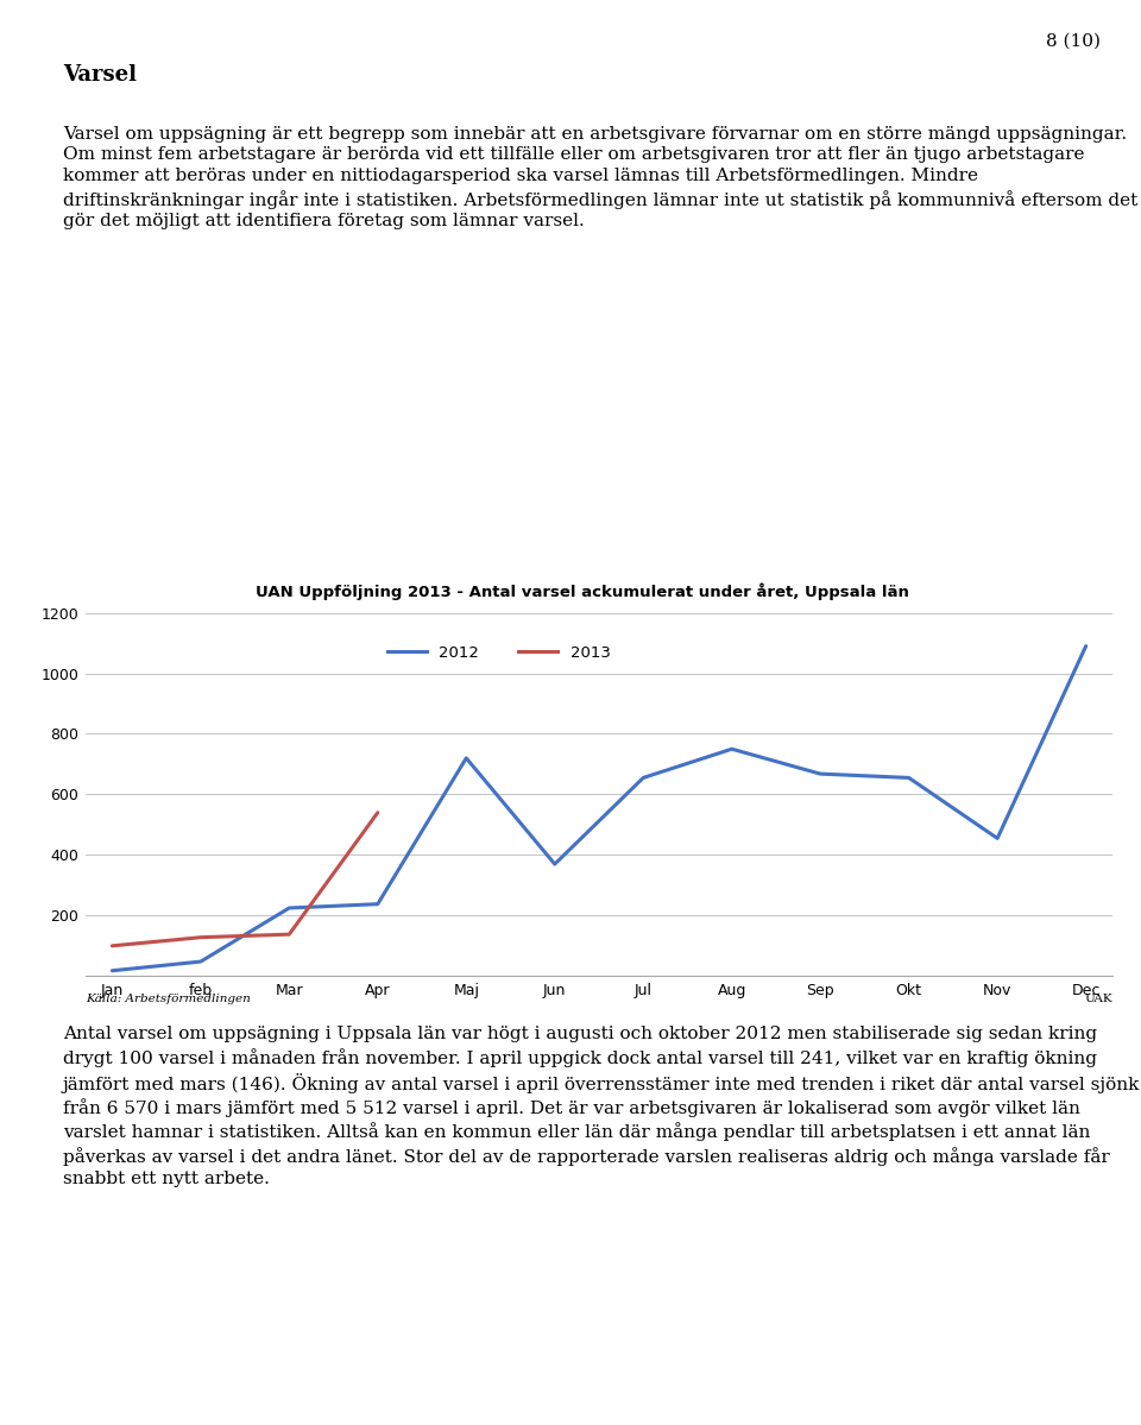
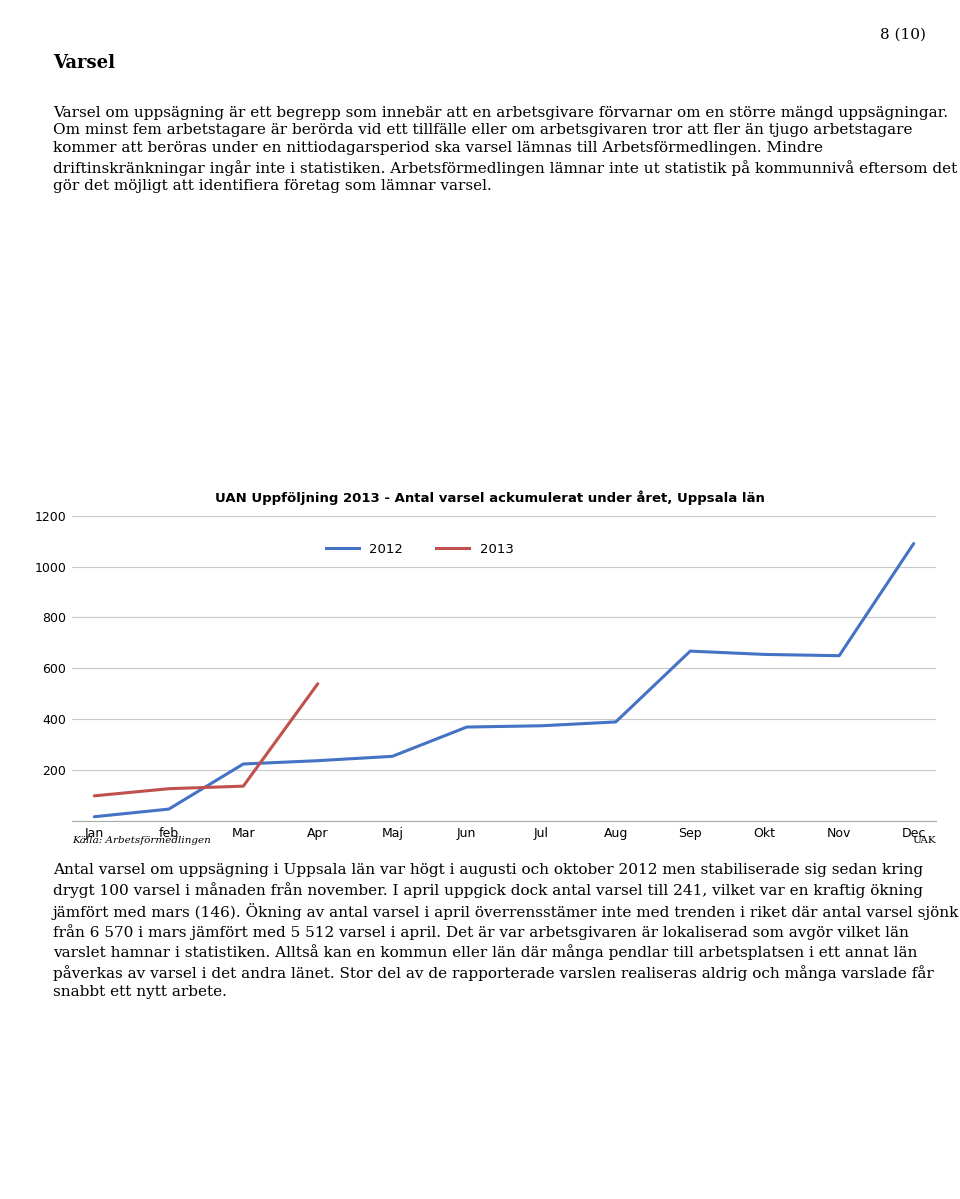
2012/Maj: 720 -> 255
2012/Jul: 655 -> 375
2012/Aug: 750 -> 390
2012/Nov: 455 -> 650
